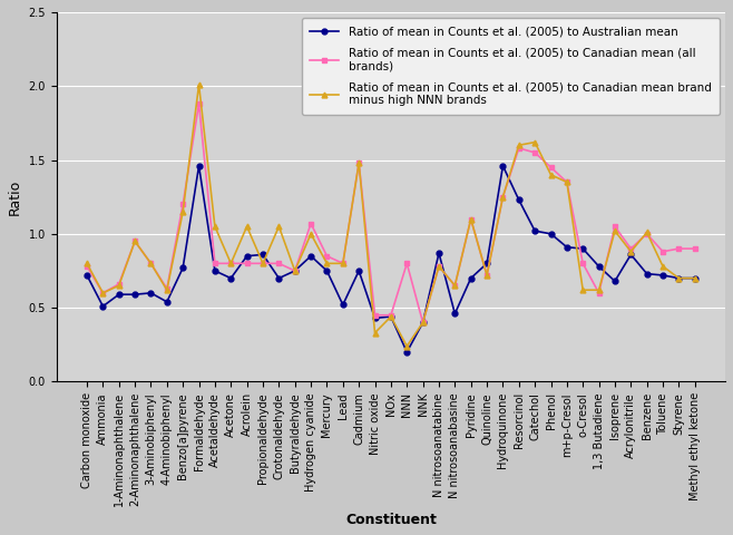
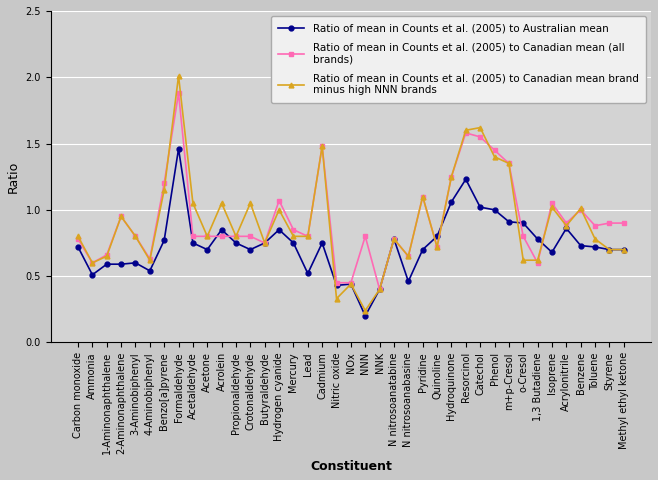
Ratio of mean in Counts et al. (2005) to Australian mean/Propionaldehyde: 0.86 -> 0.75
Ratio of mean in Counts et al. (2005) to Australian mean/N nitrosoanatabine: 0.87 -> 0.78
Ratio of mean in Counts et al. (2005) to Australian mean/Hydroquinone: 1.46 -> 1.06
